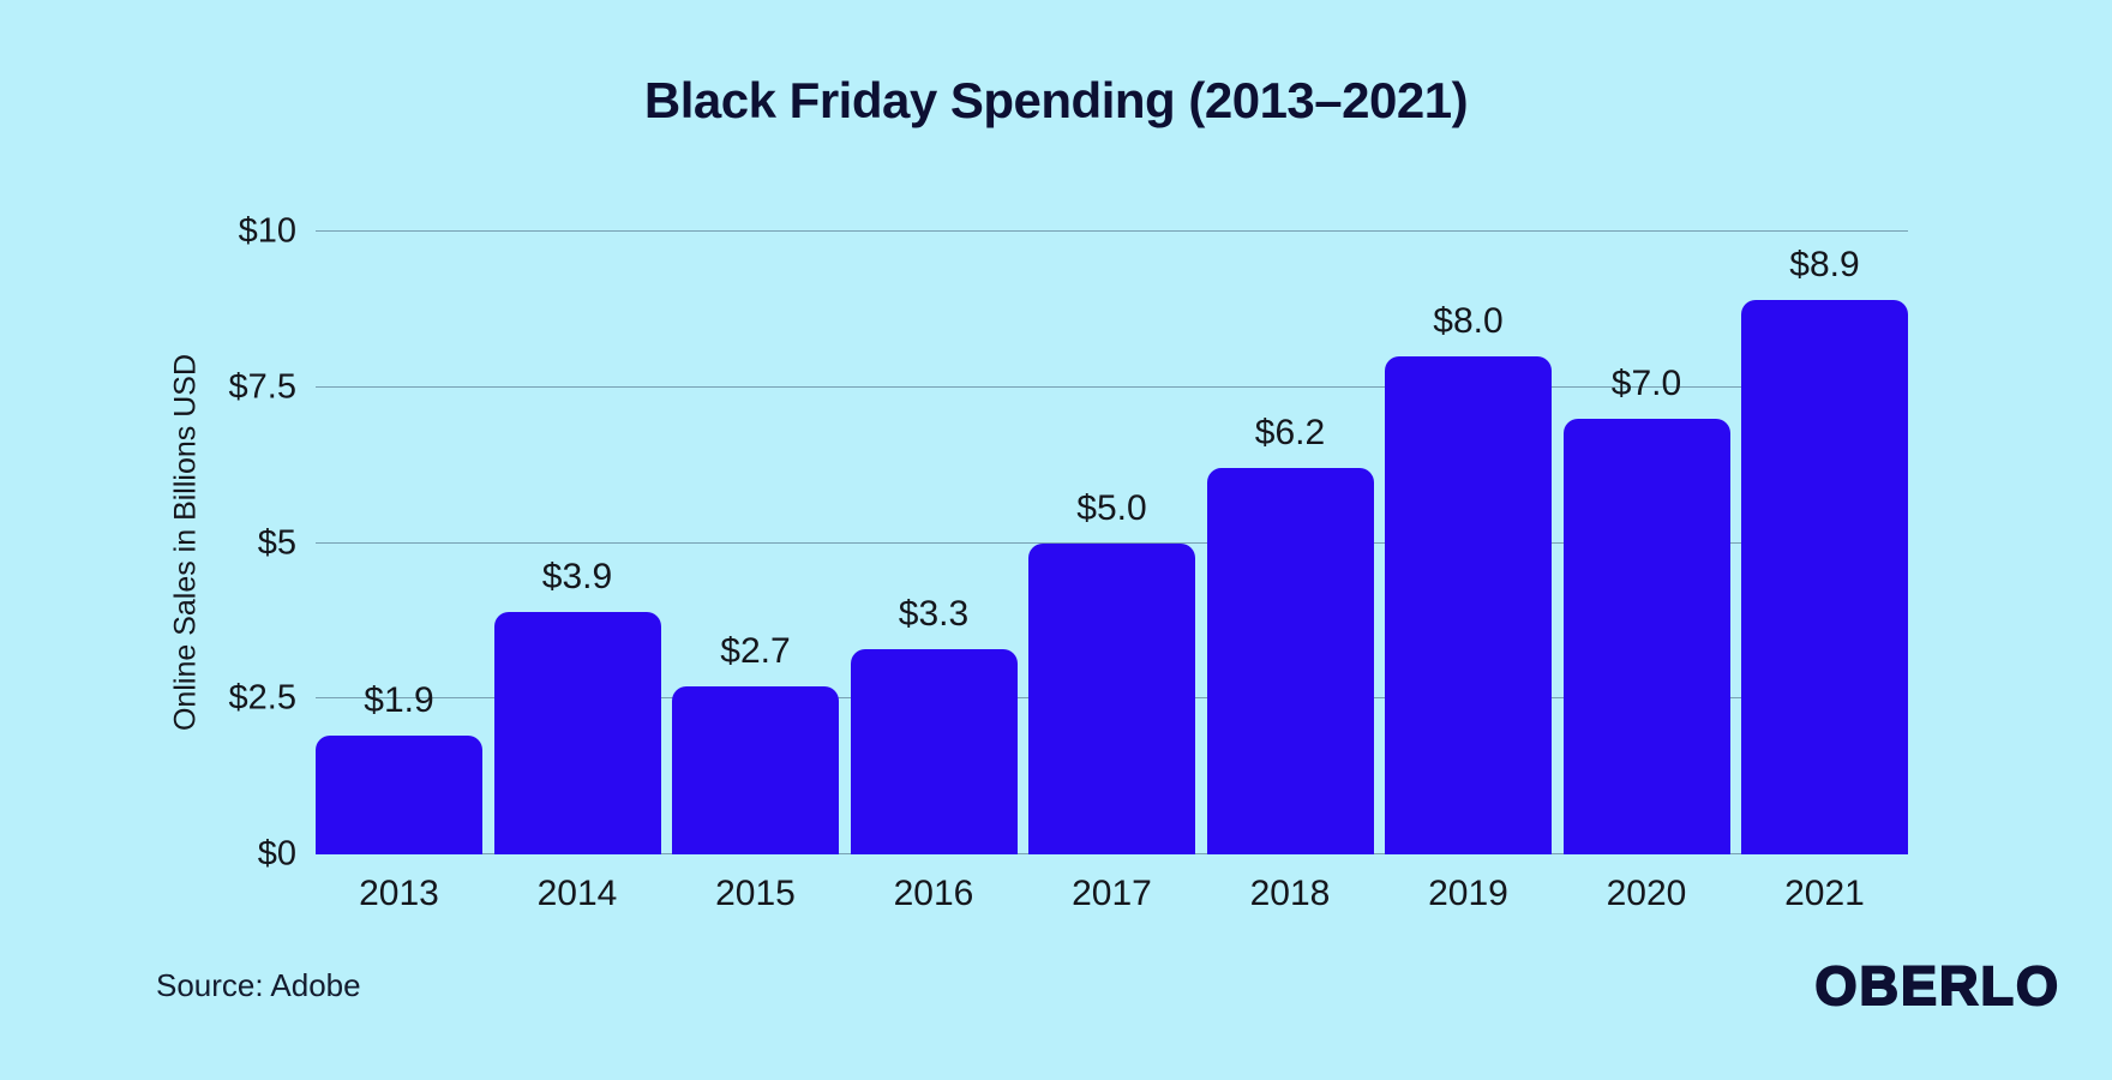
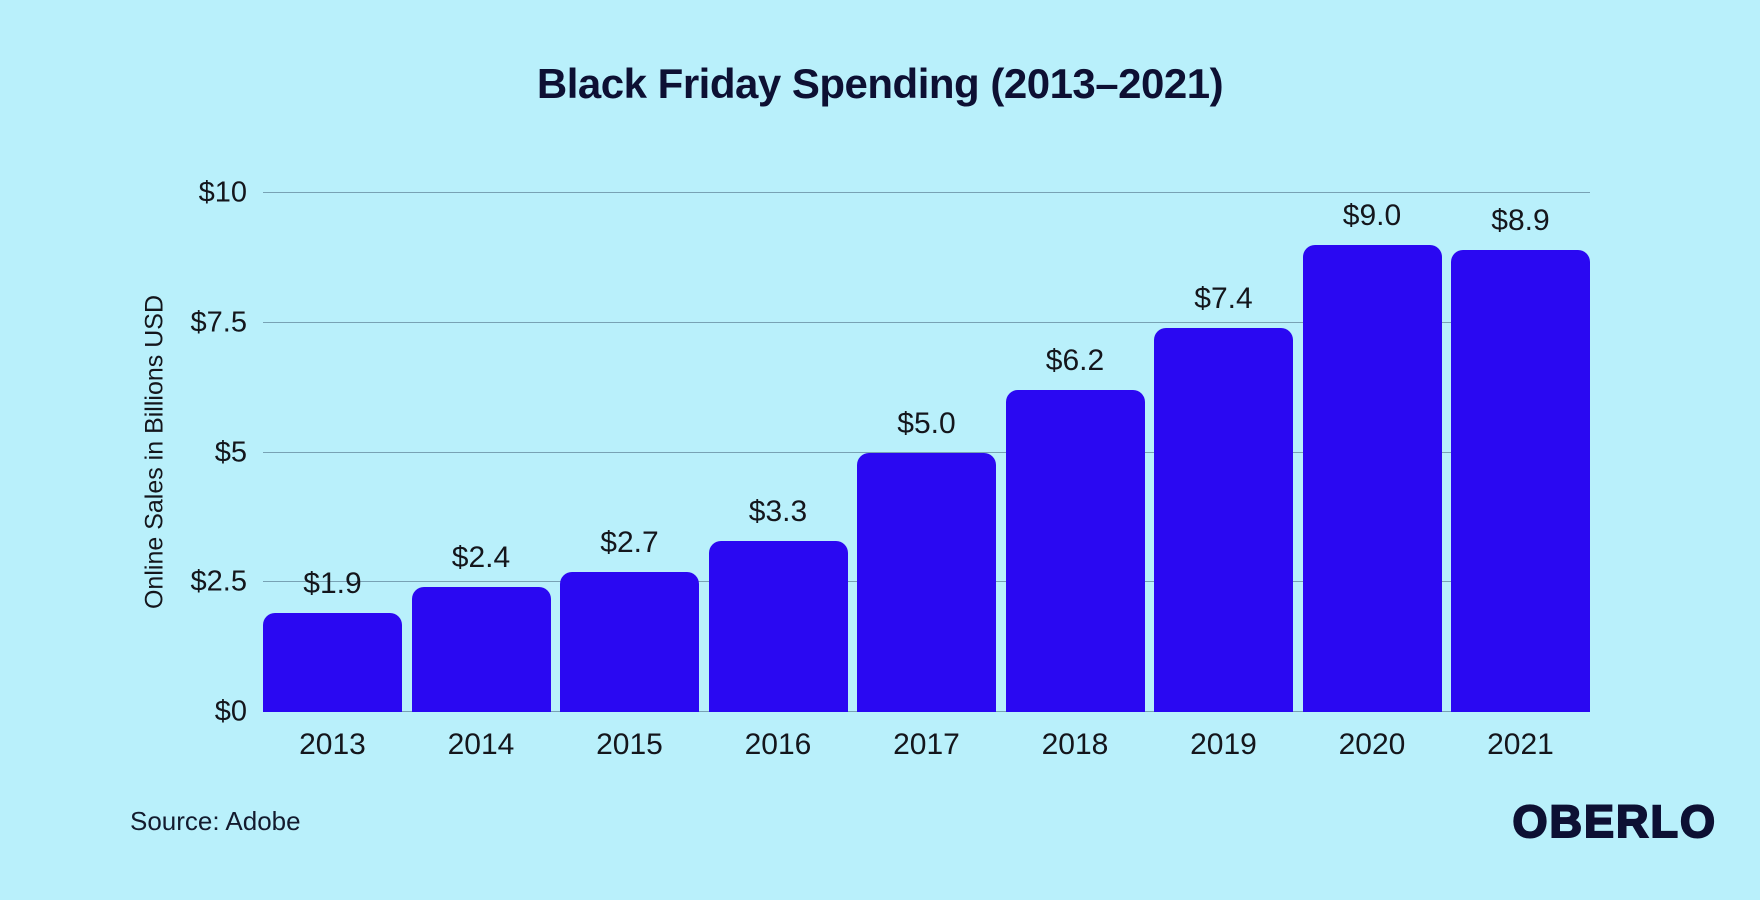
2014: $3.9 -> $2.4
2019: $8.0 -> $7.4
2020: $7.0 -> $9.0
